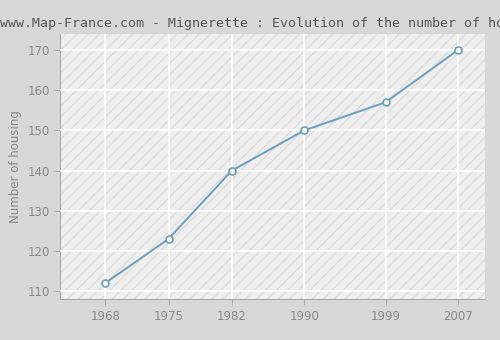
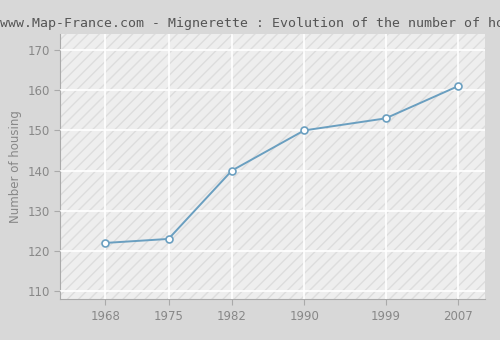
1968: 112 -> 122
1999: 157 -> 153
2007: 170 -> 161
